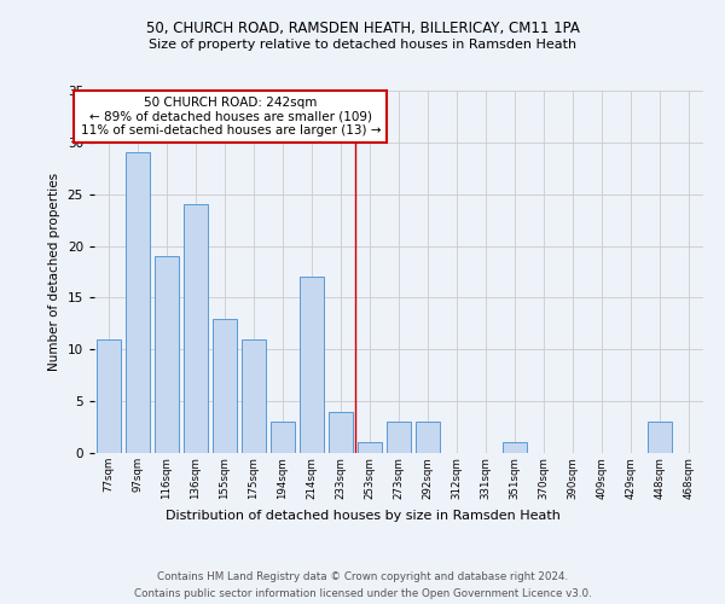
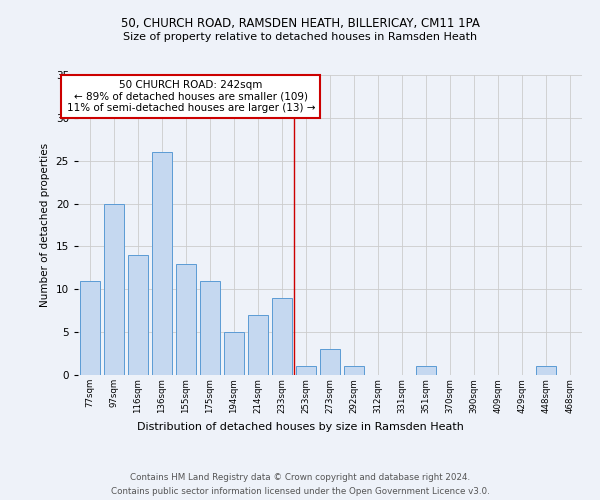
97sqm: 29 -> 20
116sqm: 19 -> 14
136sqm: 24 -> 26
194sqm: 3 -> 5
214sqm: 17 -> 7
233sqm: 4 -> 9
292sqm: 3 -> 1
448sqm: 3 -> 1
